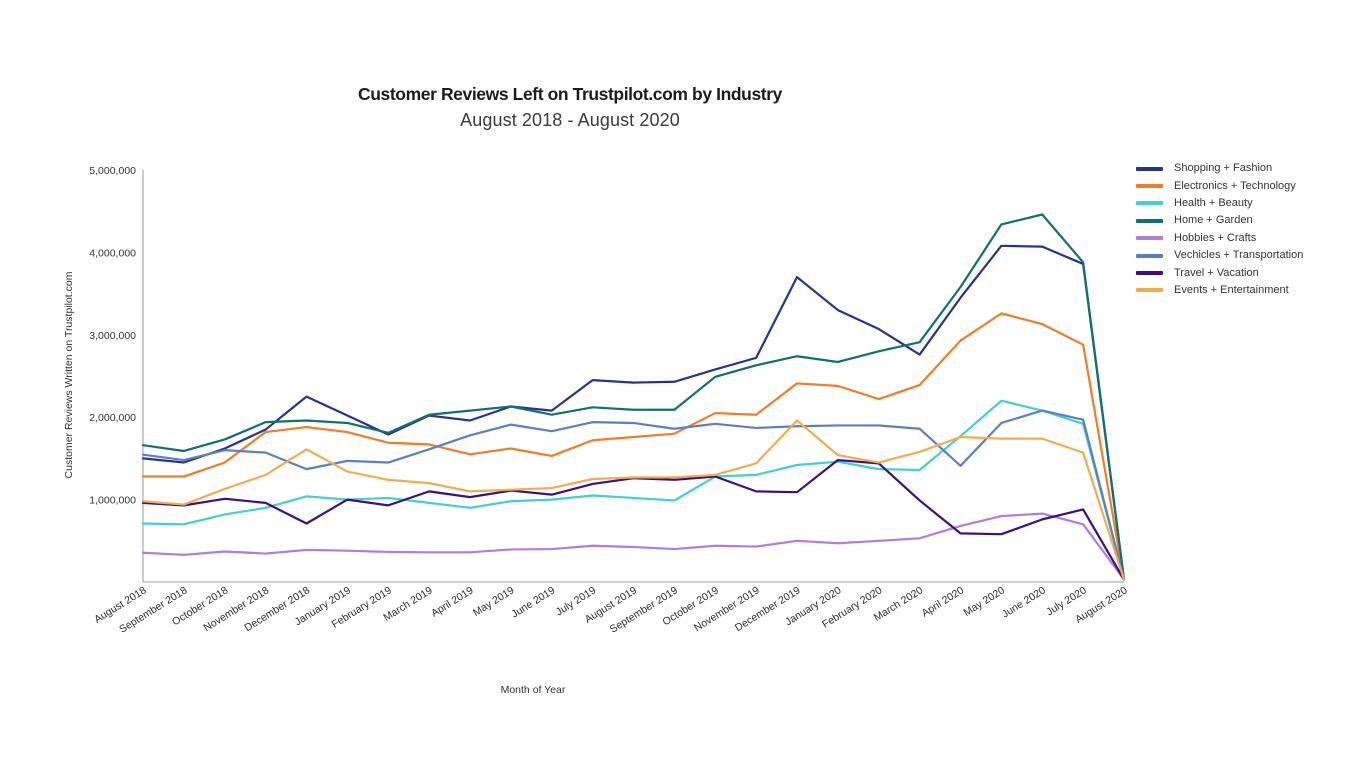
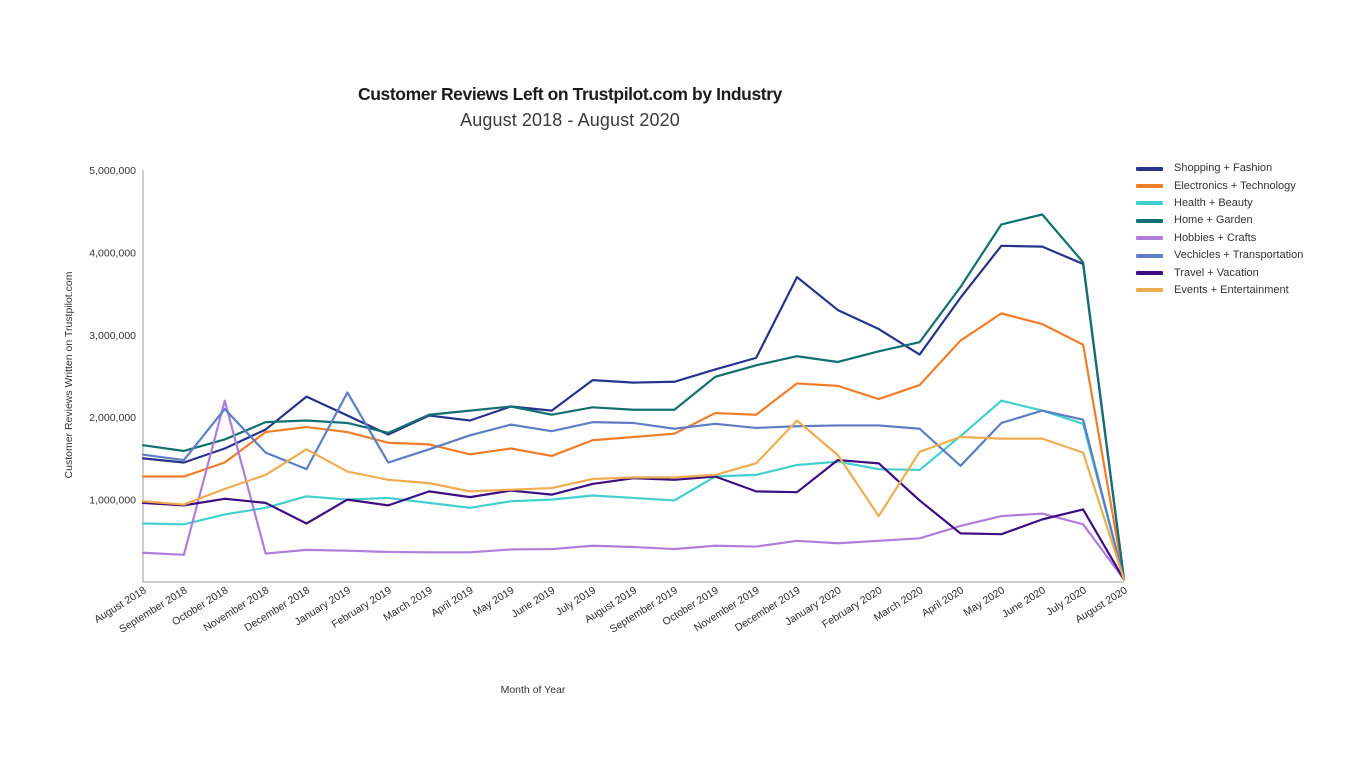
Hobbies + Crafts/October 2018: 400000 -> 2200000
Vechicles + Transportation/October 2018: 1600000 -> 2100000
Vechicles + Transportation/January 2019: 1500000 -> 2300000
Events + Entertainment/February 2020: 1400000 -> 800000
